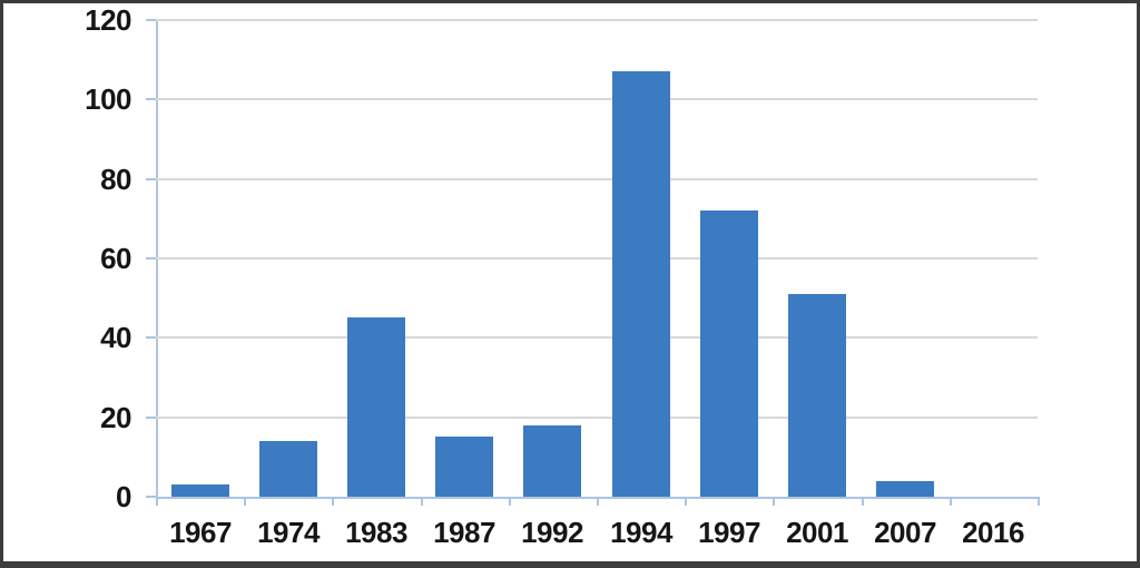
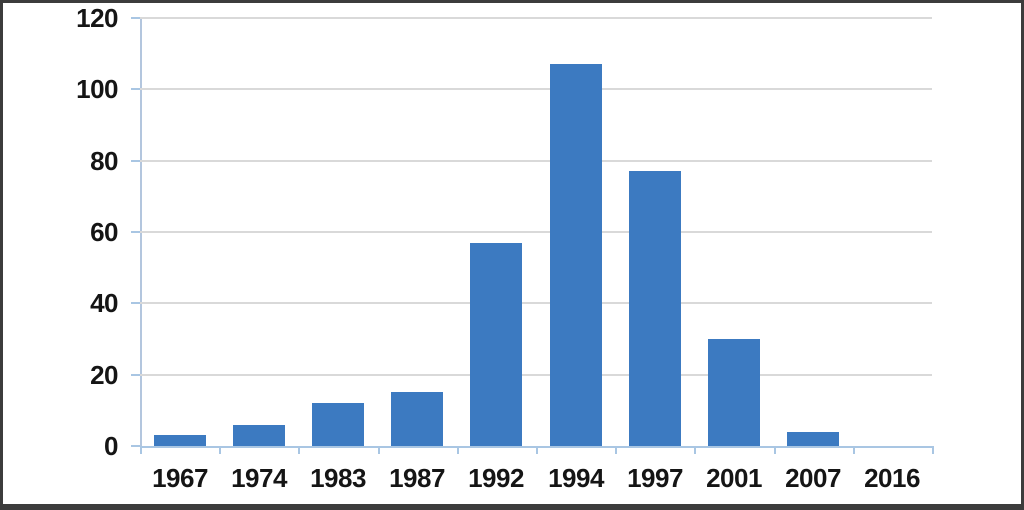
1974: 14 -> 6
1983: 45 -> 12
1992: 18 -> 57
1997: 72 -> 77
2001: 51 -> 30
